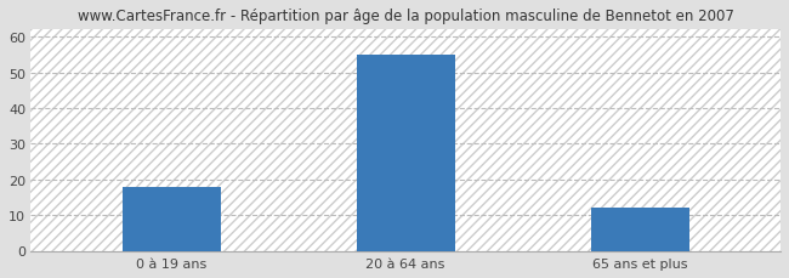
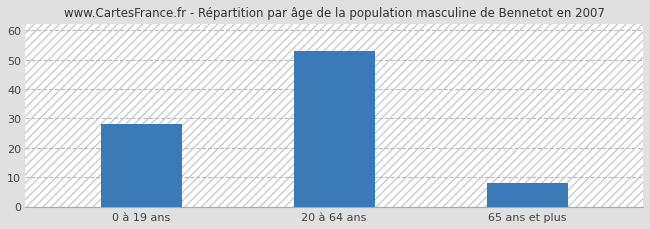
0 à 19 ans: 18 -> 28
20 à 64 ans: 55 -> 53
65 ans et plus: 12 -> 8
